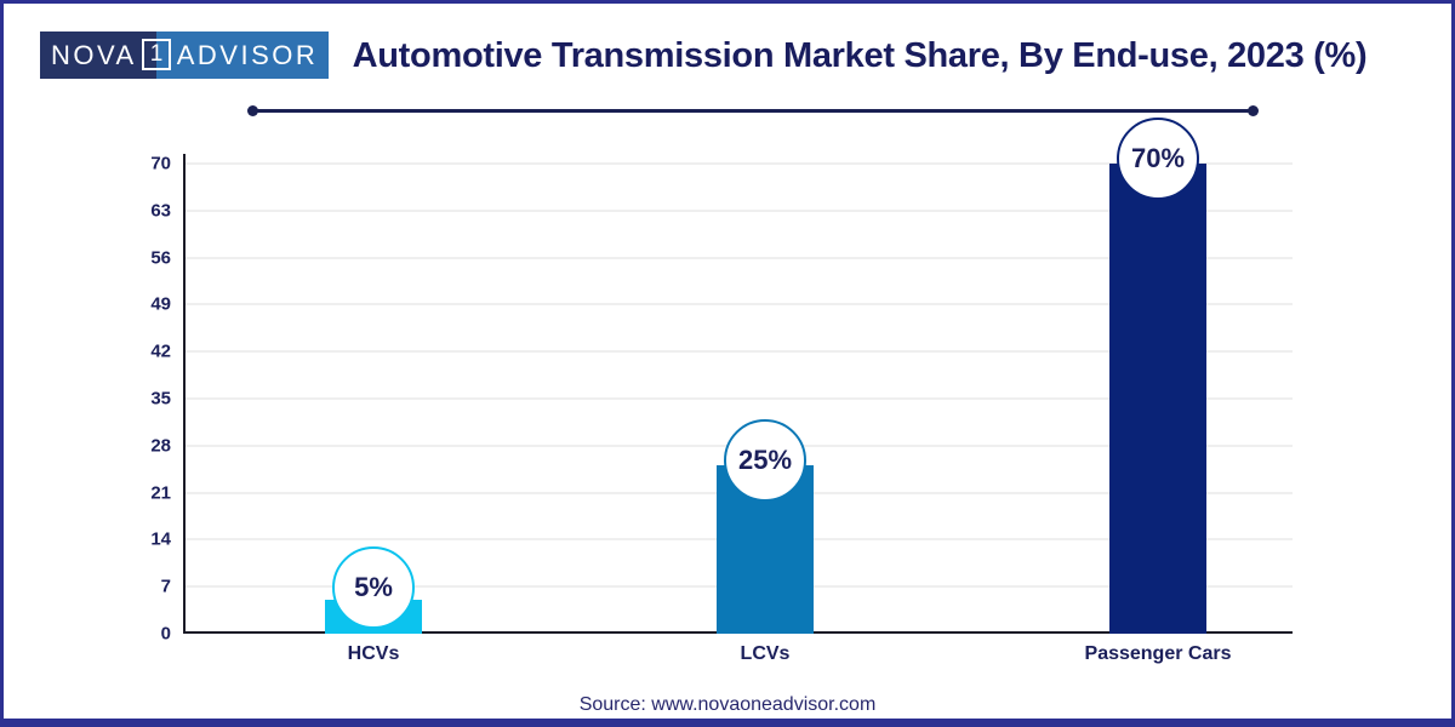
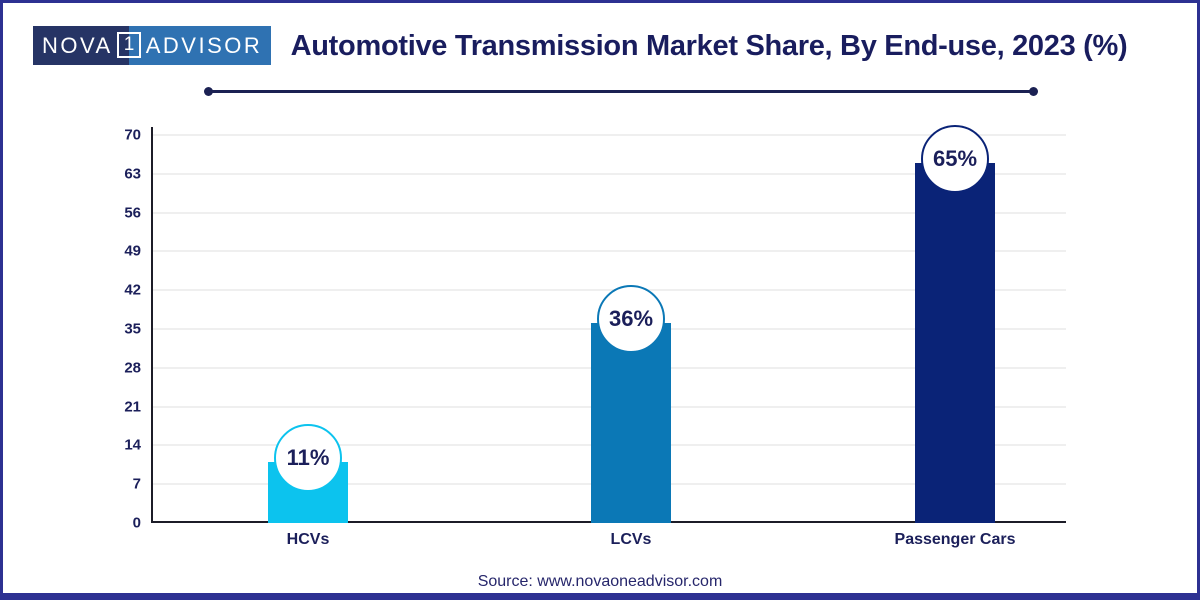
HCVs: 5% -> 11%
LCVs: 25% -> 36%
Passenger Cars: 70% -> 65%
